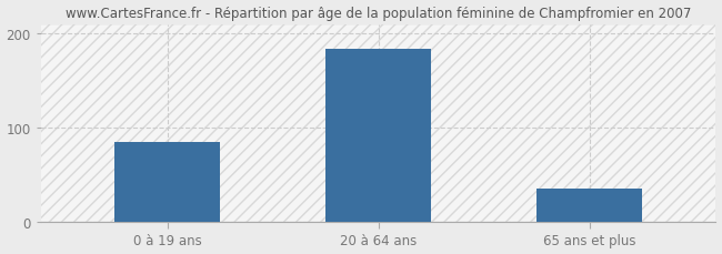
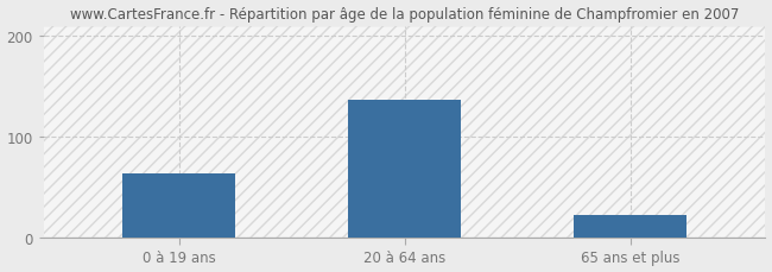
0 à 19 ans: 85 -> 64
20 à 64 ans: 183 -> 136
65 ans et plus: 35 -> 22
